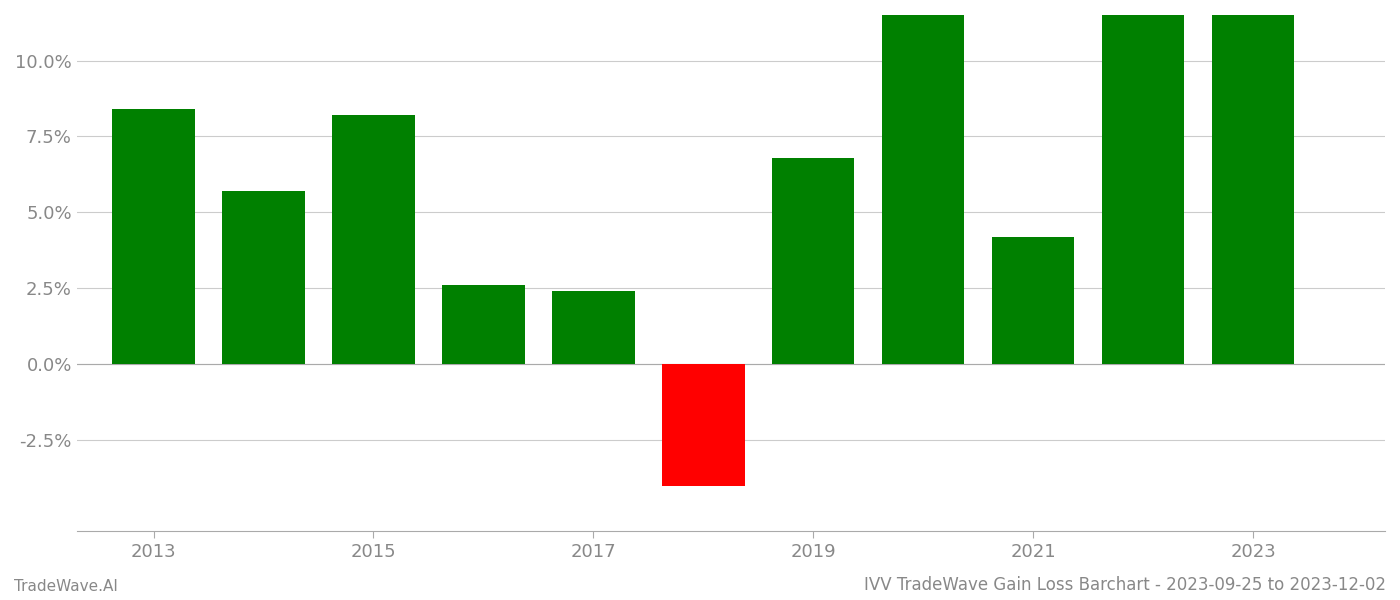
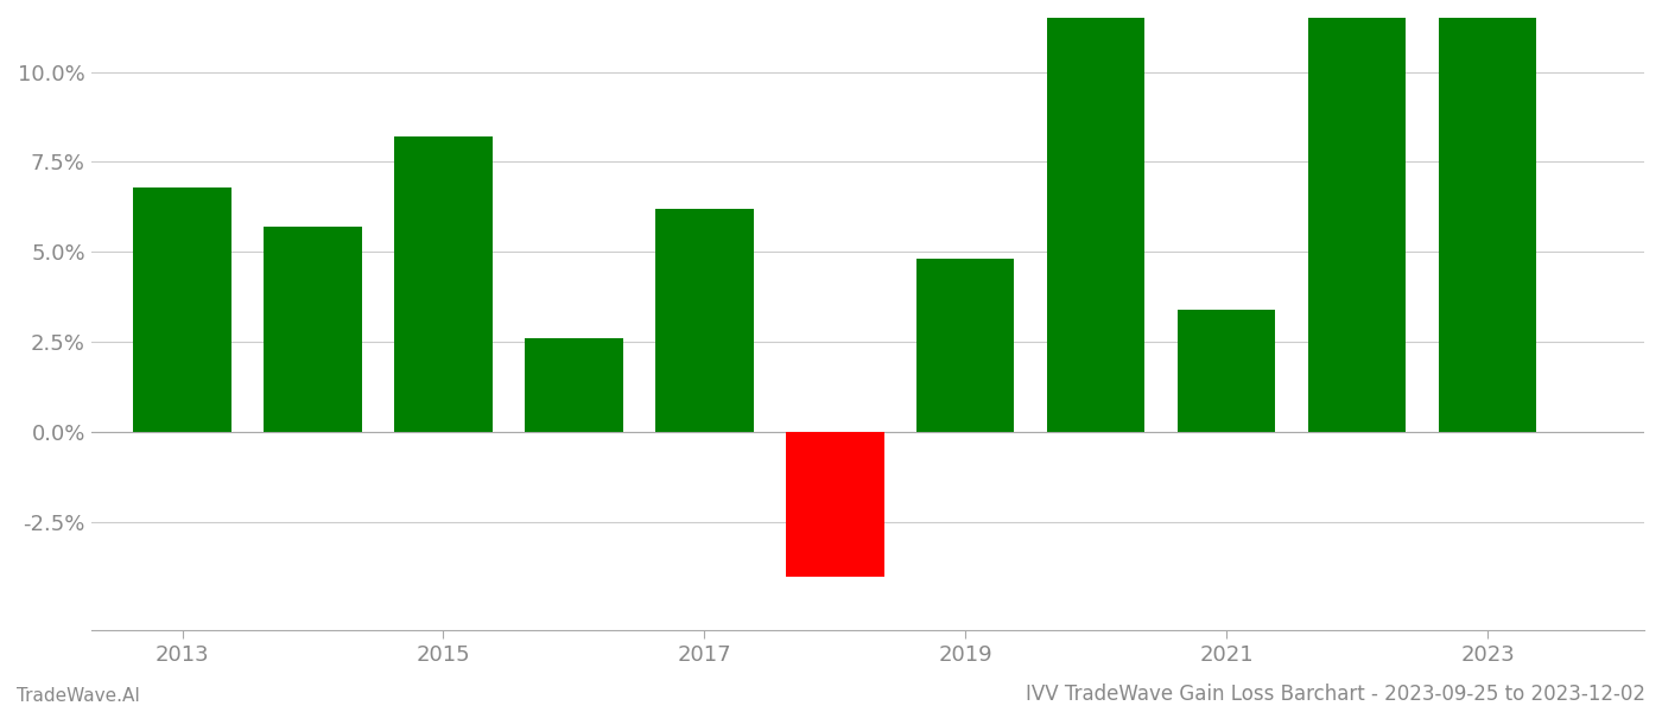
2013: 8.4% -> 6.8%
2017: 2.4% -> 6.2%
2019: 6.8% -> 4.8%
2021: 4.2% -> 3.4%
